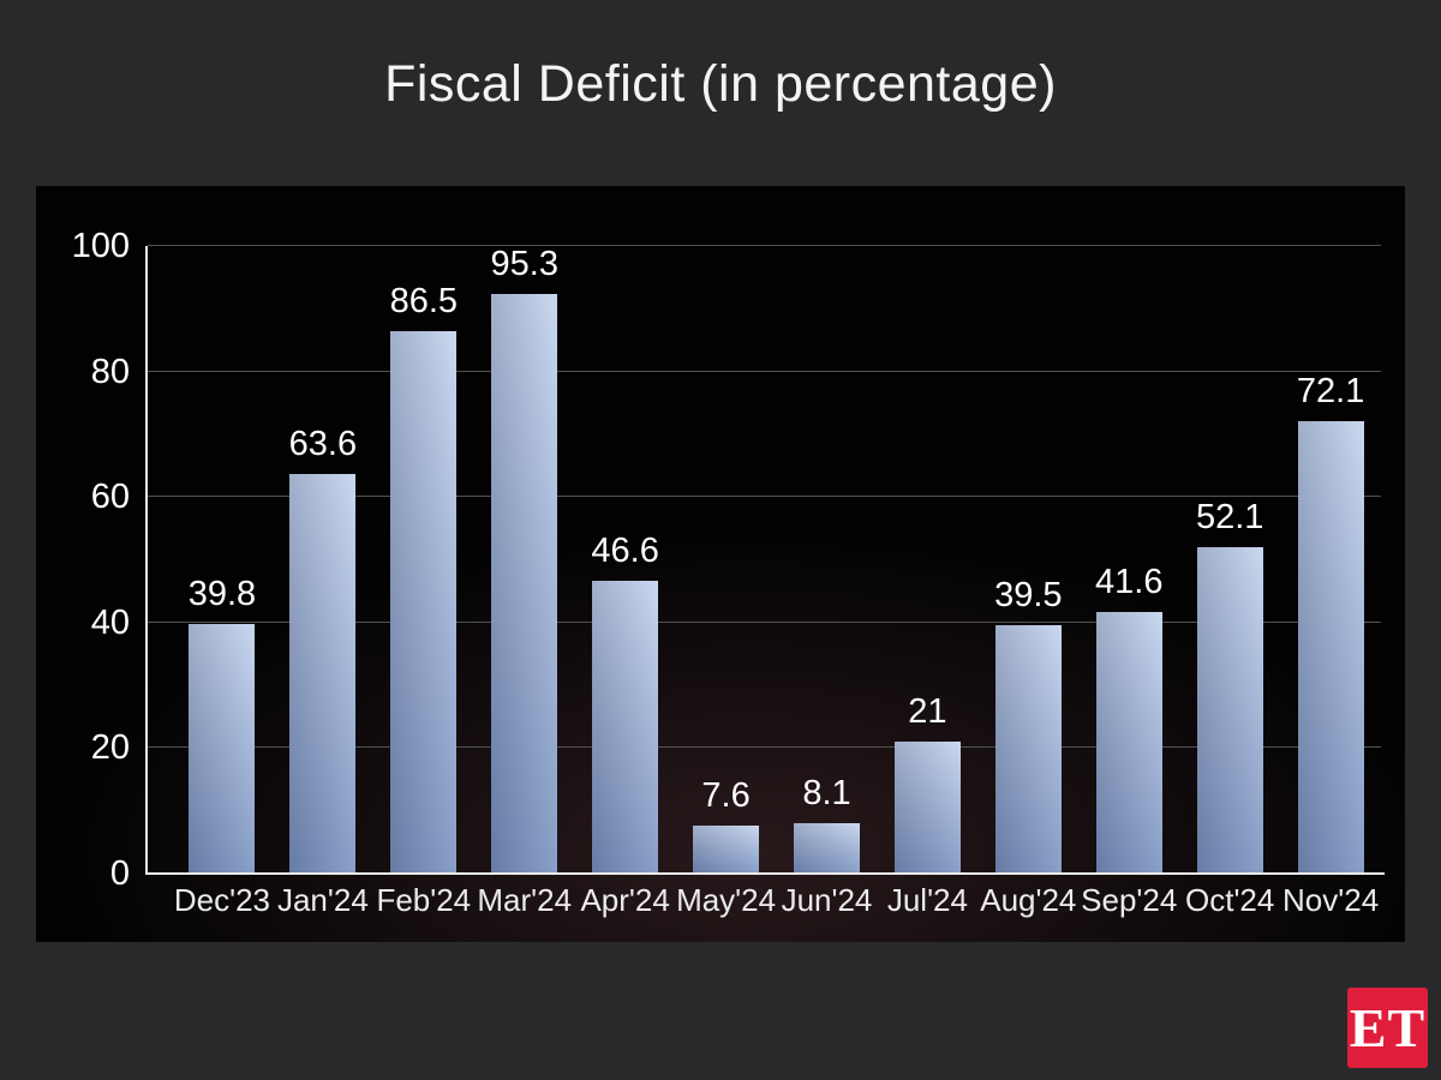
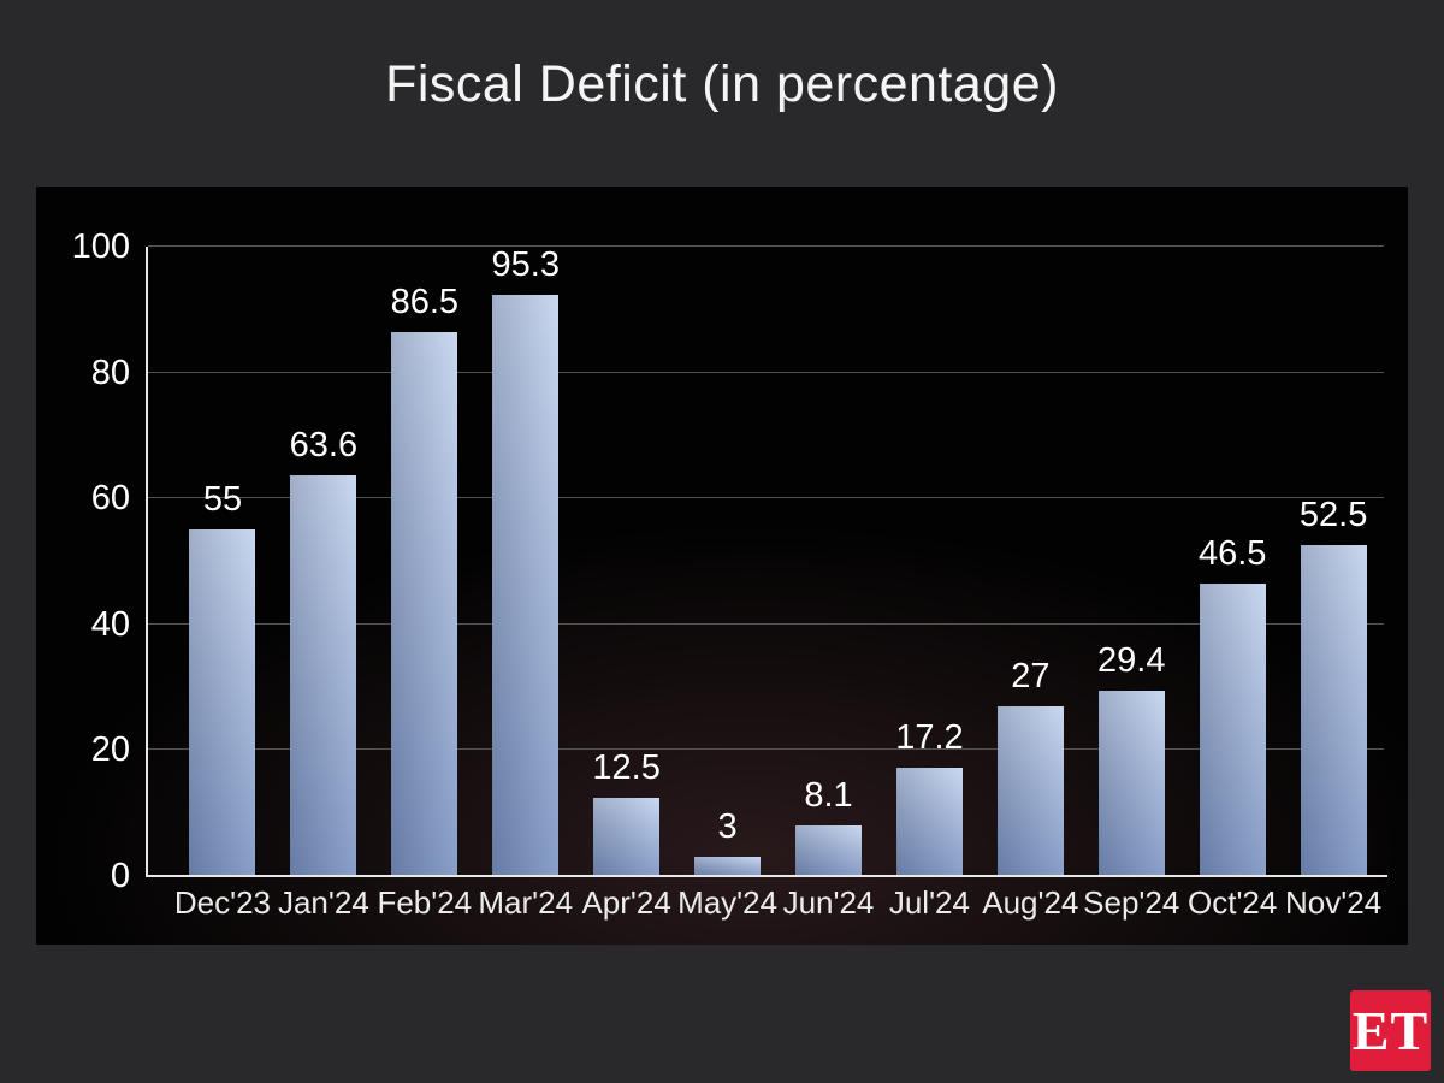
Dec'23: 39.8 -> 55
Apr'24: 46.6 -> 12.5
May'24: 7.6 -> 3
Jul'24: 21 -> 17.2
Aug'24: 39.5 -> 27
Sep'24: 41.6 -> 29.4
Oct'24: 52.1 -> 46.5
Nov'24: 72.1 -> 52.5
